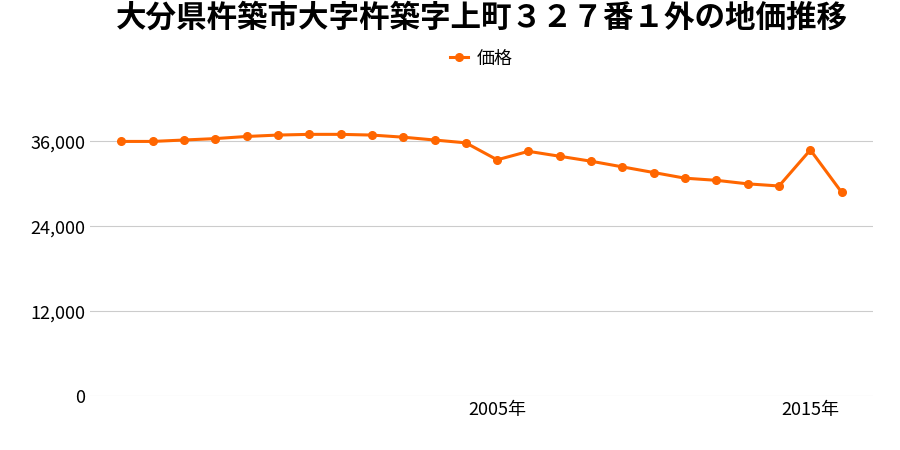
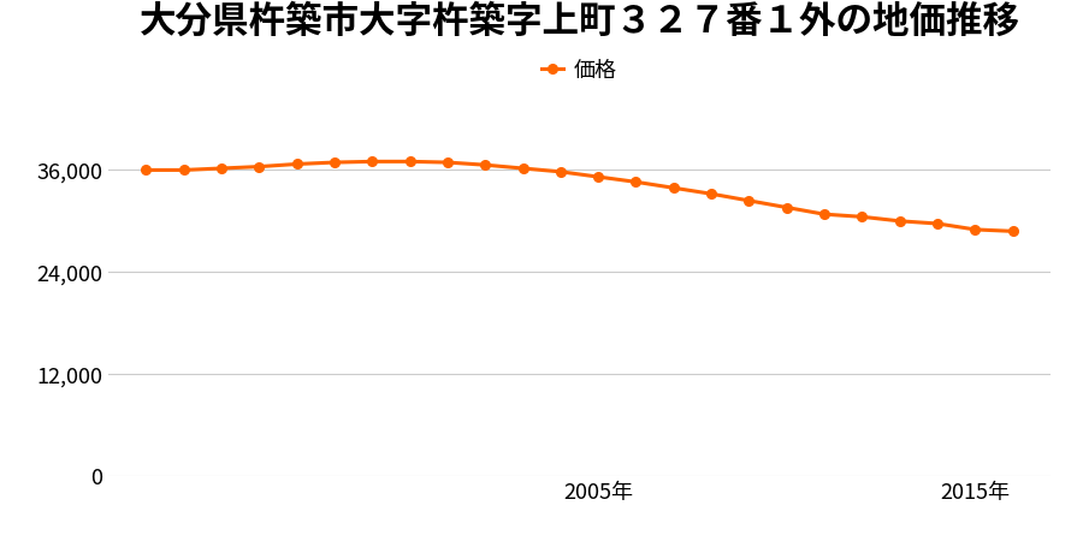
2005年: 33,400 -> 35,200
2015年: 34,800 -> 29,000
